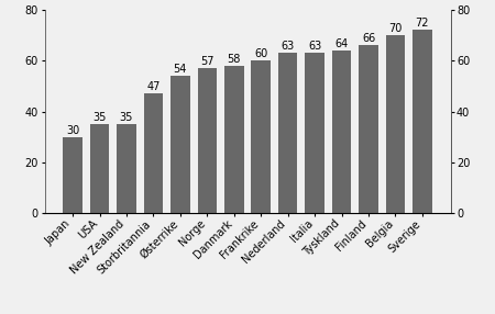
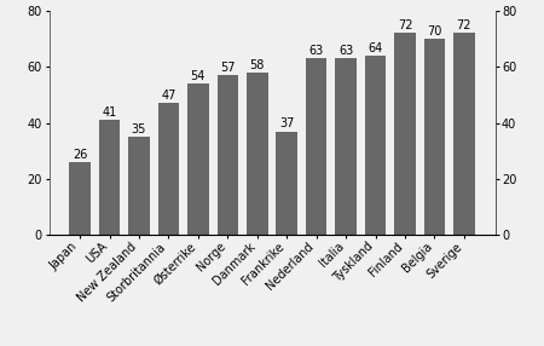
Japan: 30 -> 26
USA: 35 -> 41
Frankrike: 60 -> 37
Finland: 66 -> 72
